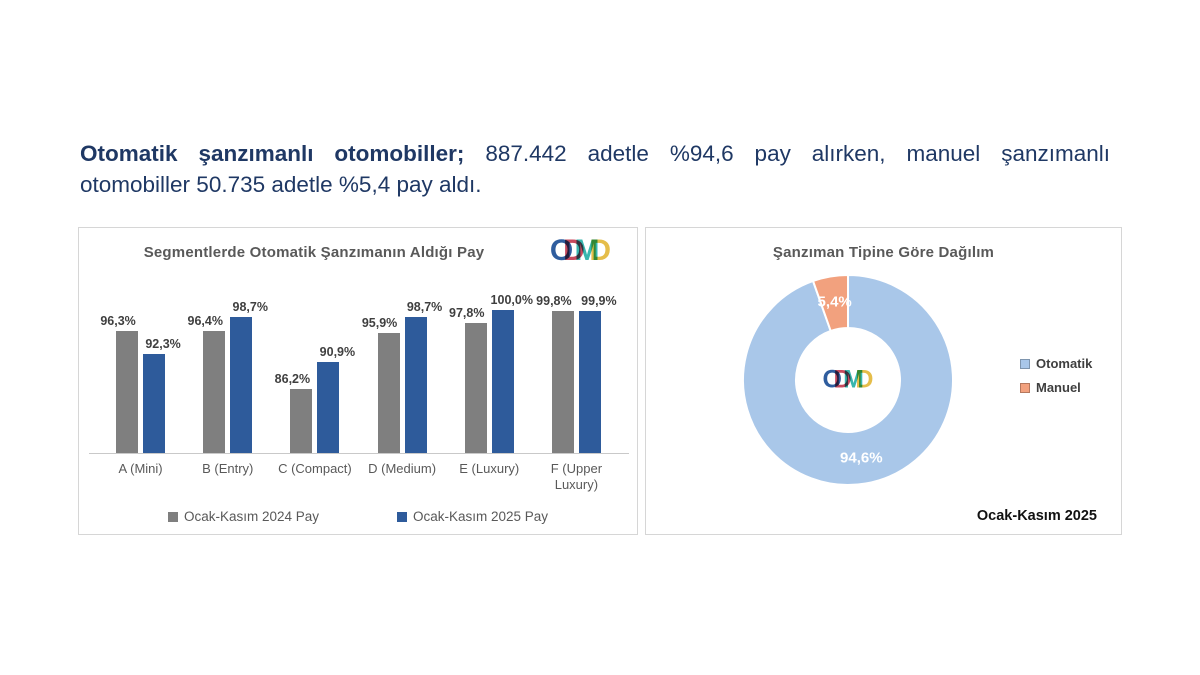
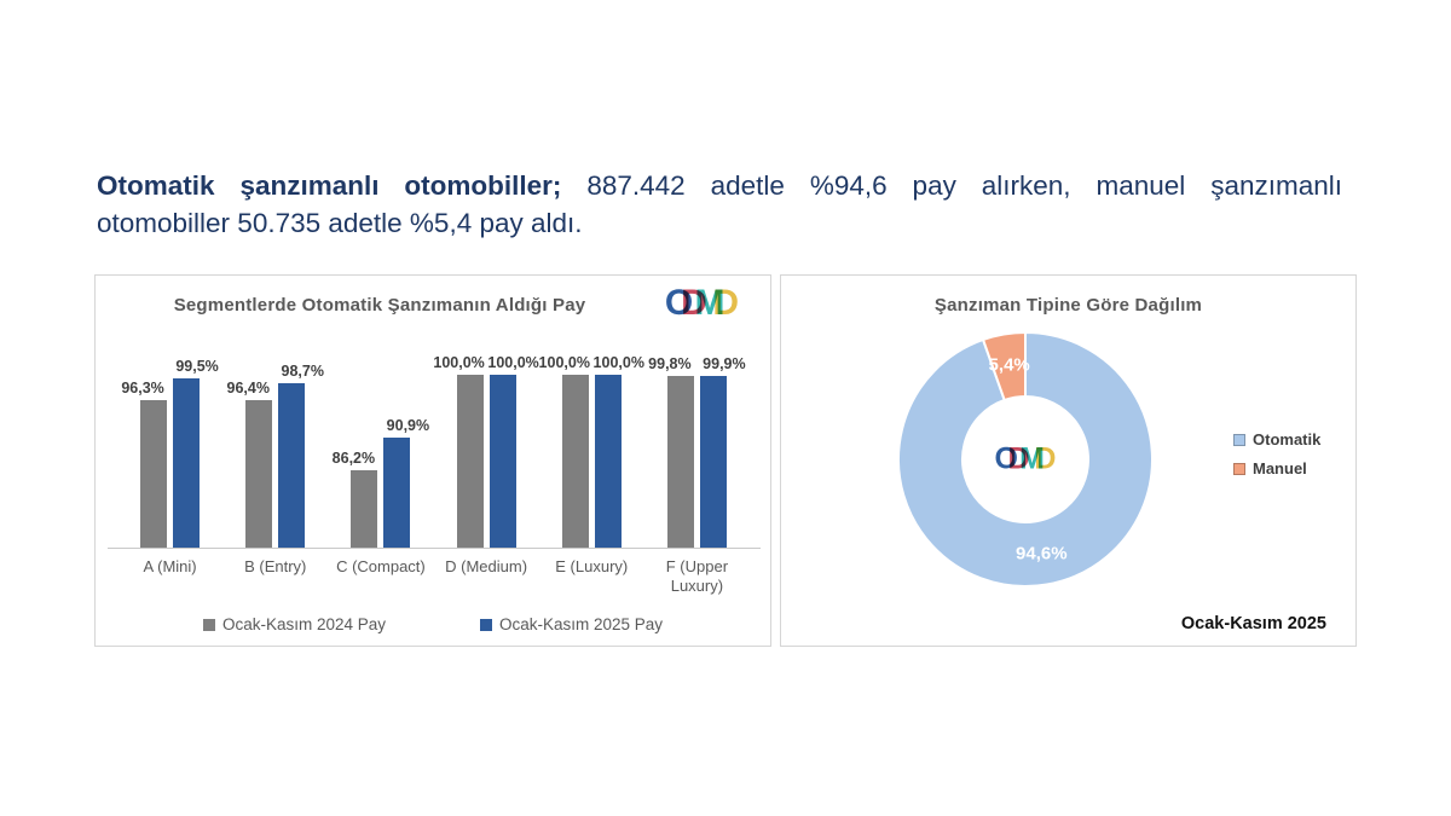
Segmentlerde Otomatik Şanzımanın Aldığı Pay/Ocak-Kasım 2025 Pay/A (Mini): 92,3% -> 99,5%
Segmentlerde Otomatik Şanzımanın Aldığı Pay/Ocak-Kasım 2024 Pay/D (Medium): 95,9% -> 100,0%
Segmentlerde Otomatik Şanzımanın Aldığı Pay/Ocak-Kasım 2025 Pay/D (Medium): 98,7% -> 100,0%
Segmentlerde Otomatik Şanzımanın Aldığı Pay/Ocak-Kasım 2024 Pay/E (Luxury): 97,8% -> 100,0%
